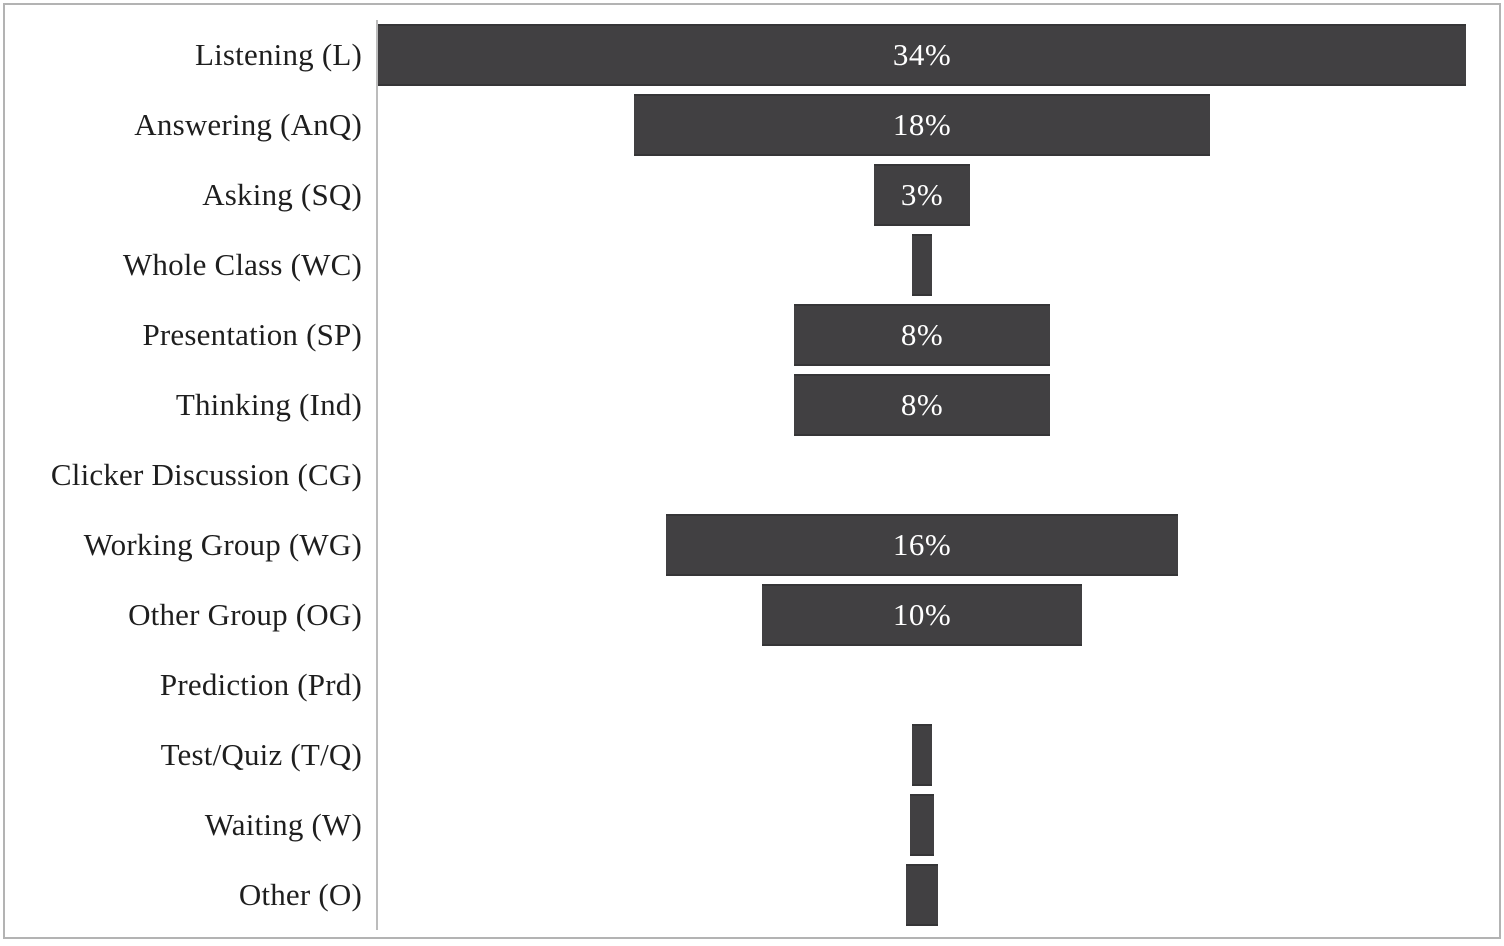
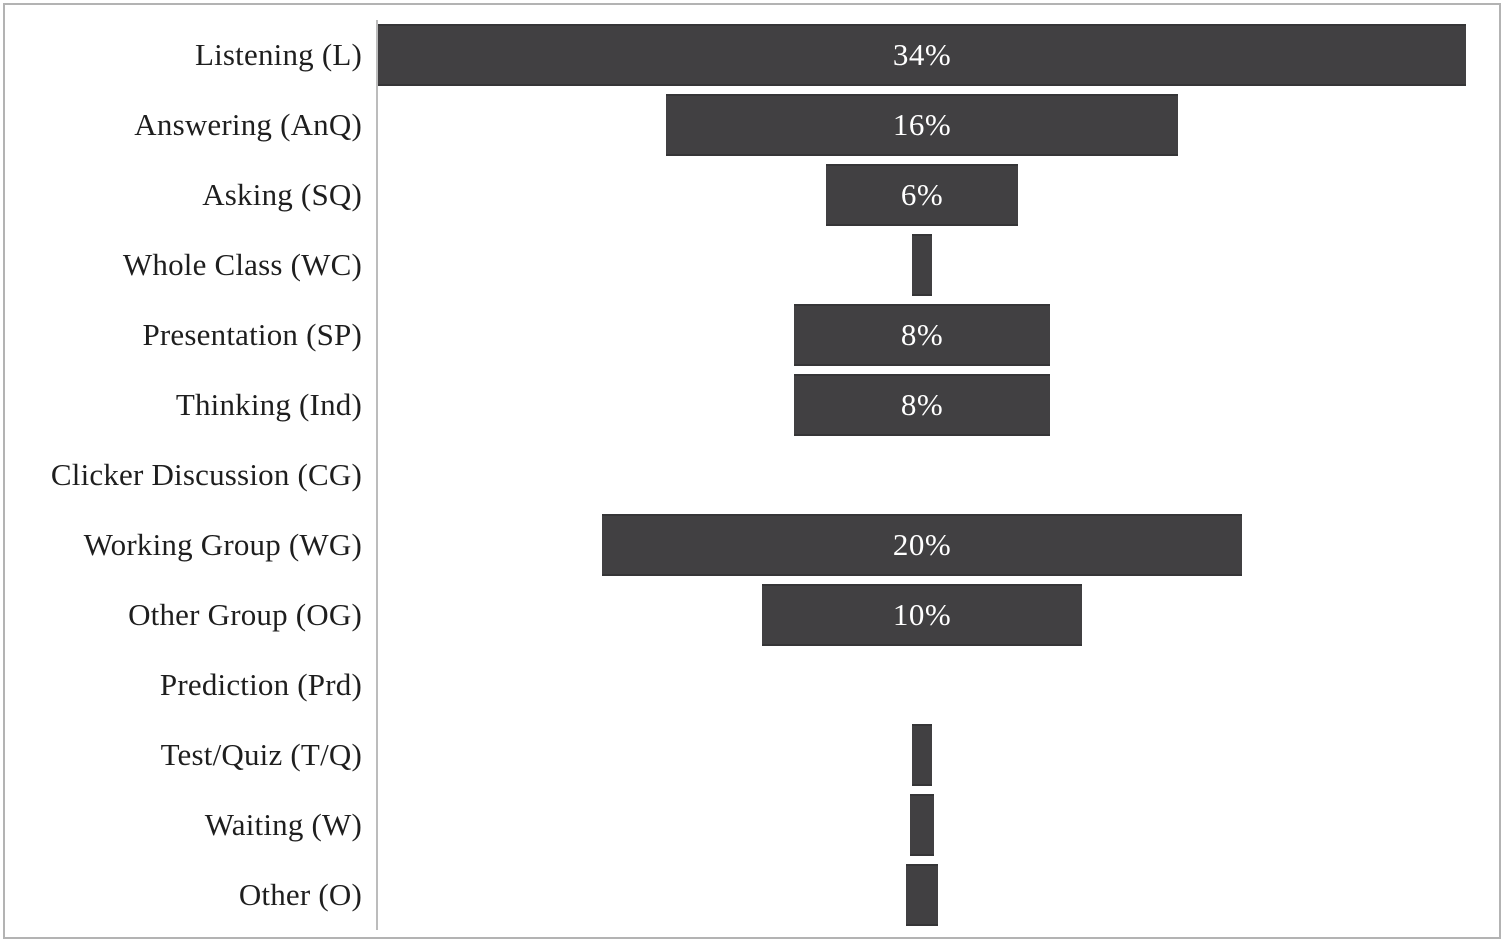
Answering (AnQ): 18% -> 16%
Asking (SQ): 3% -> 6%
Working Group (WG): 16% -> 20%
